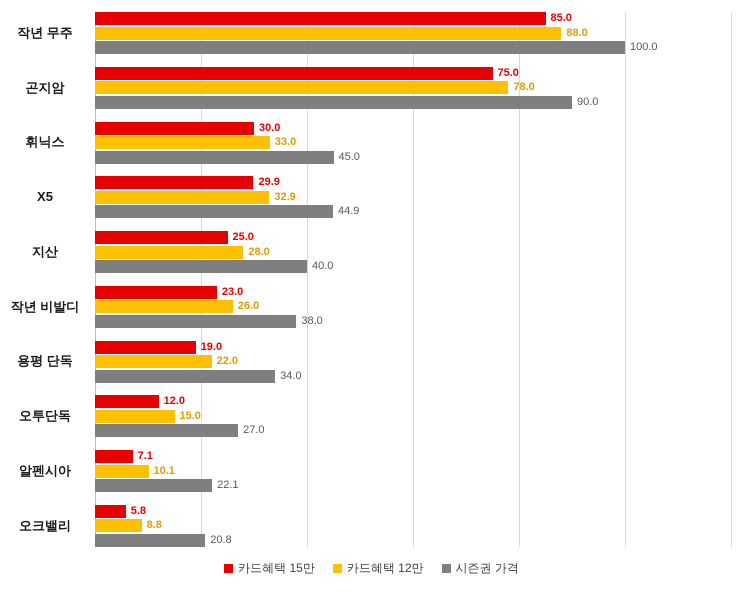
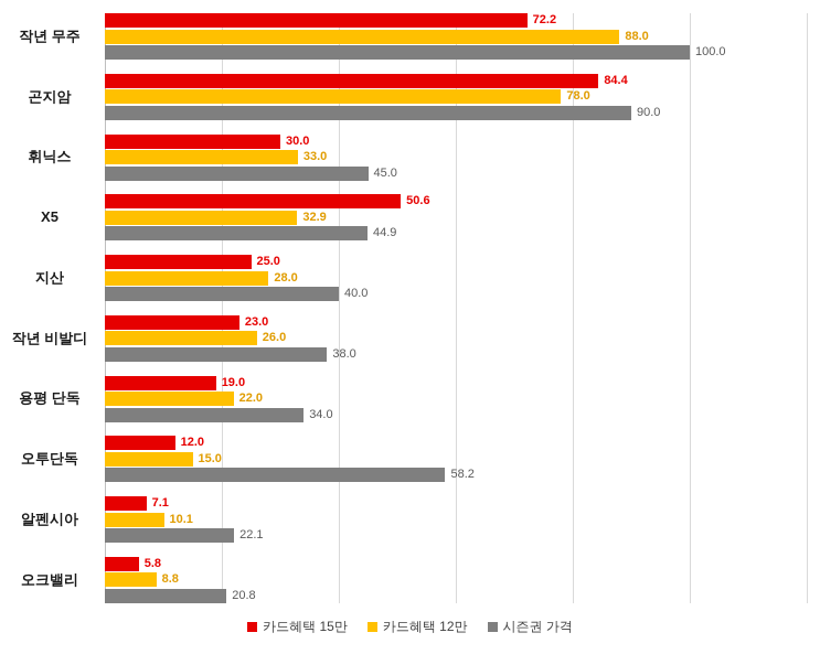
카드혜택 15만/작년 무주: 85.0 -> 72.2
카드혜택 15만/곤지암: 75.0 -> 84.4
카드혜택 15만/X5: 29.9 -> 50.6
시즌권 가격/오투단독: 27.0 -> 58.2
